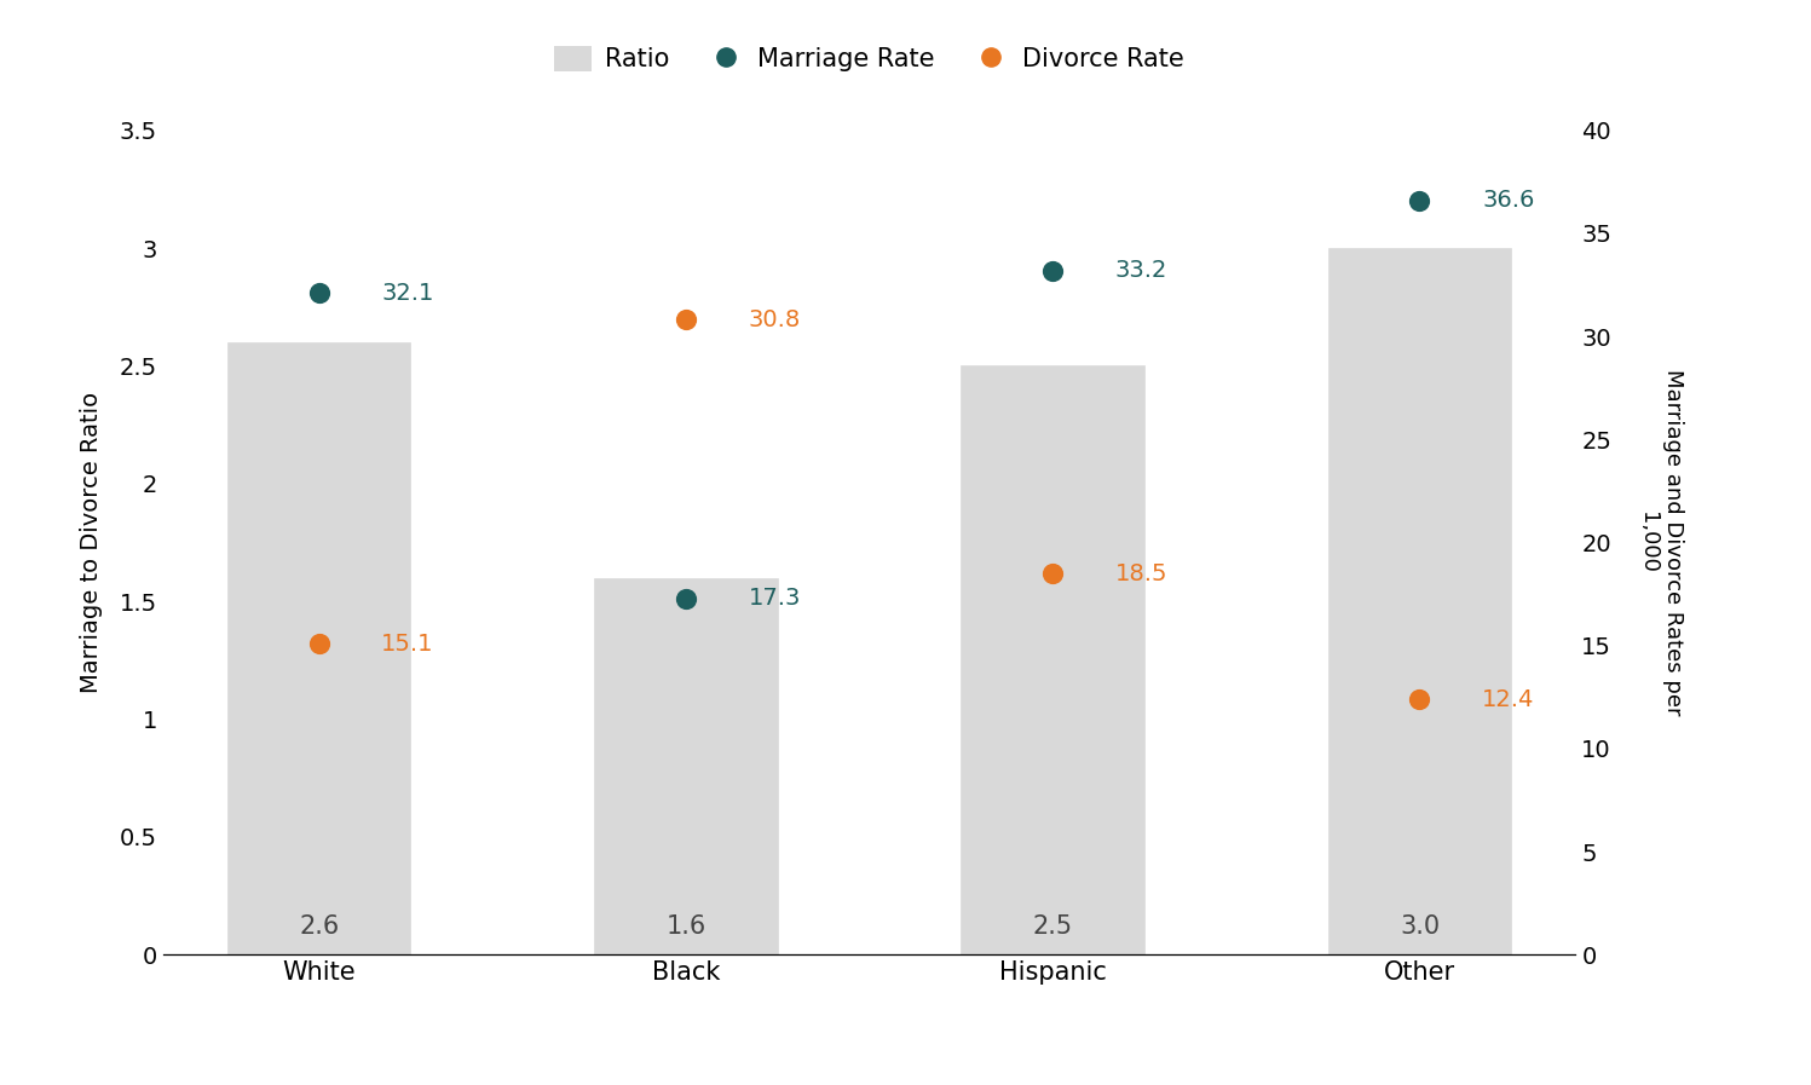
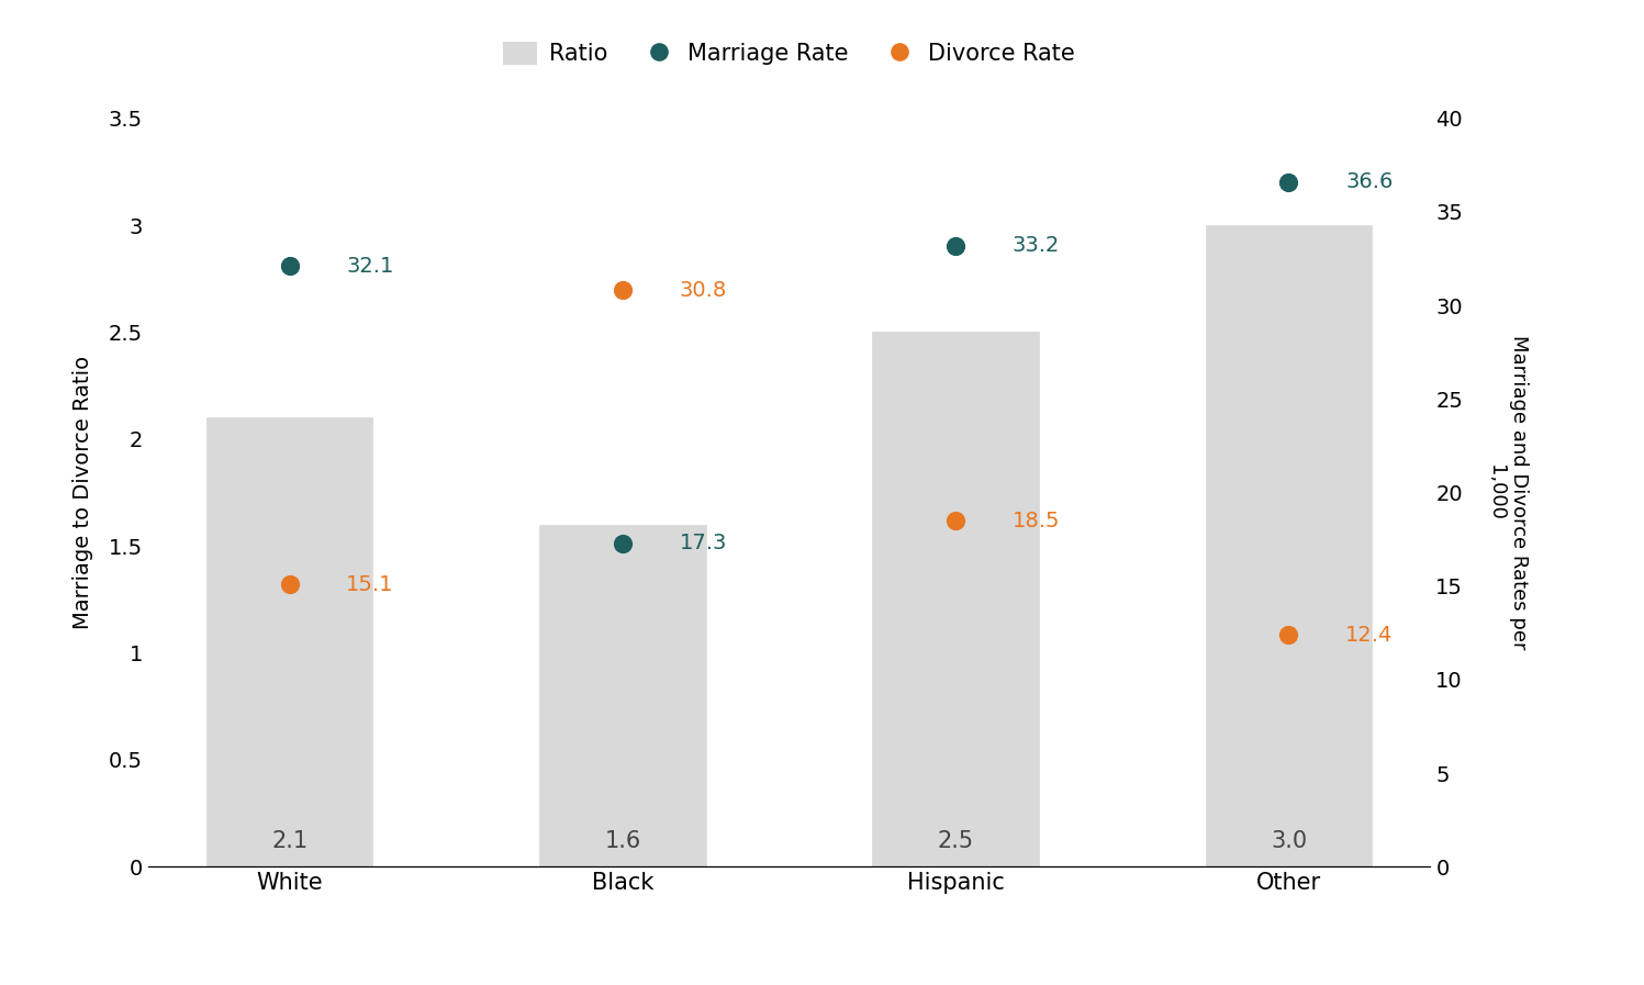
Ratio/White: 2.6 -> 2.1
